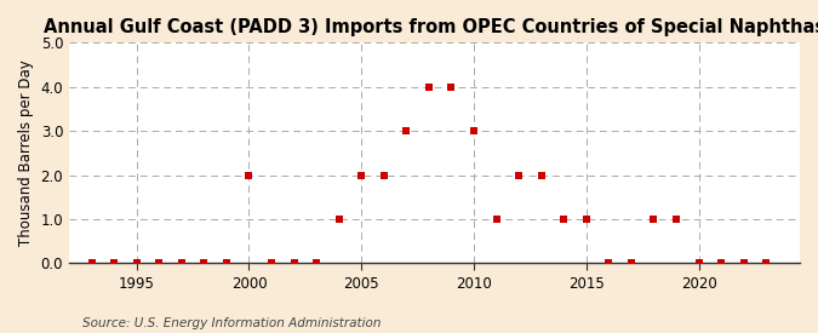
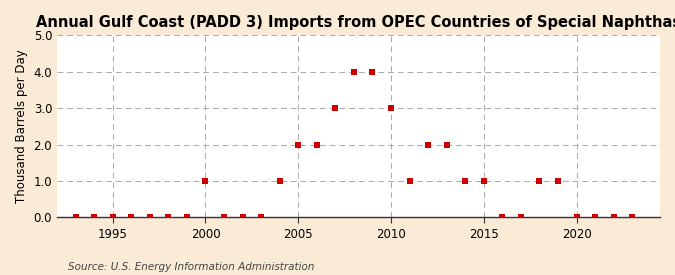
2000: 2 -> 1
